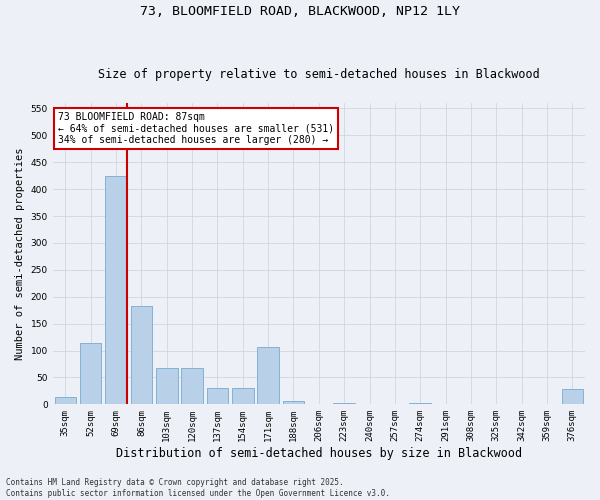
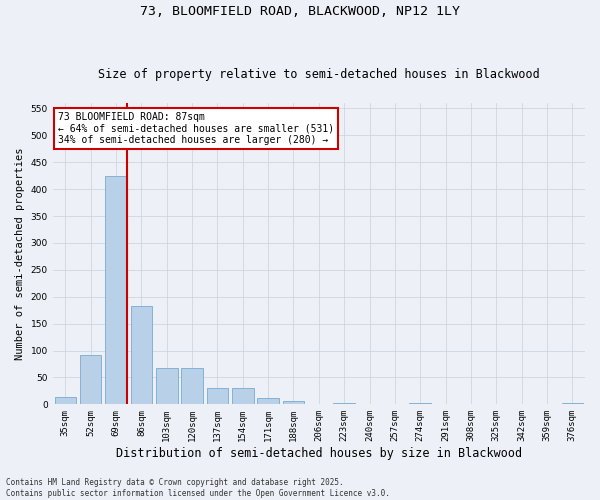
52sqm: 114 -> 92
171sqm: 106 -> 12
376sqm: 28 -> 3
